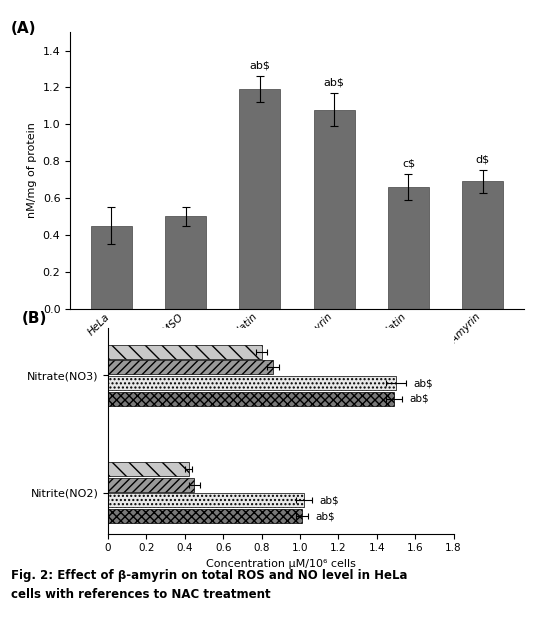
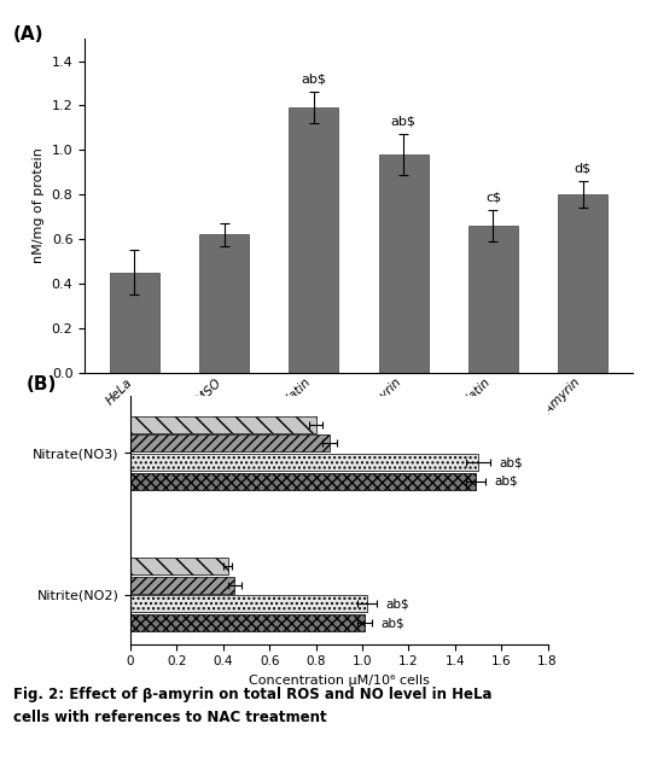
DMSO: 0.50 -> 0.62
β Amyrin: 1.08 -> 0.98
NAC+ β Amyrin: 0.69 -> 0.80
